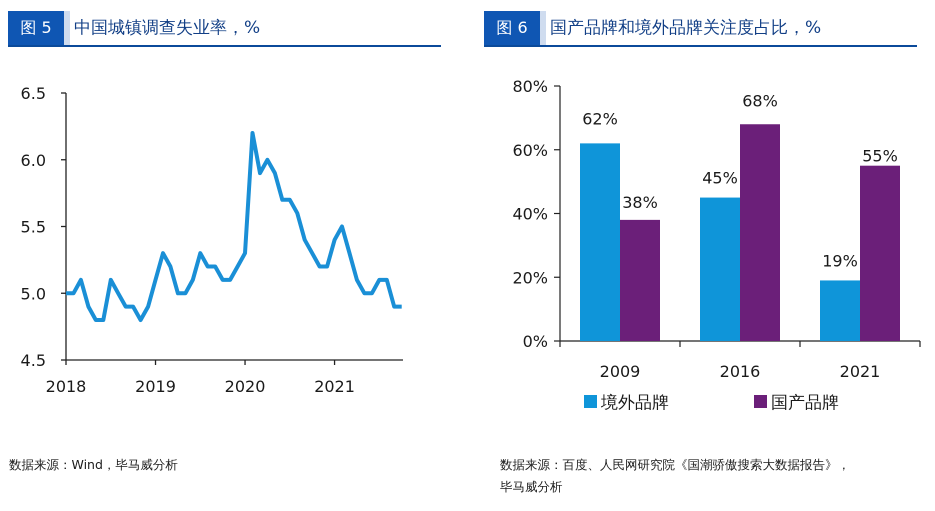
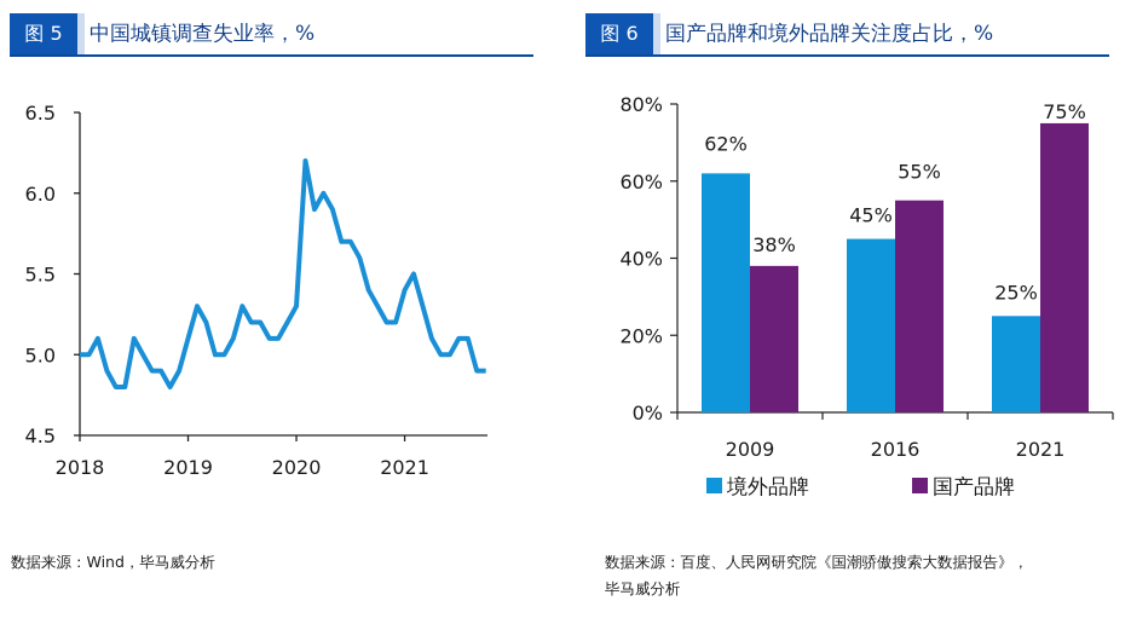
国产品牌和境外品牌关注度占比，%/国产品牌/2016: 68% -> 55%
国产品牌和境外品牌关注度占比，%/境外品牌/2021: 19% -> 25%
国产品牌和境外品牌关注度占比，%/国产品牌/2021: 55% -> 75%
